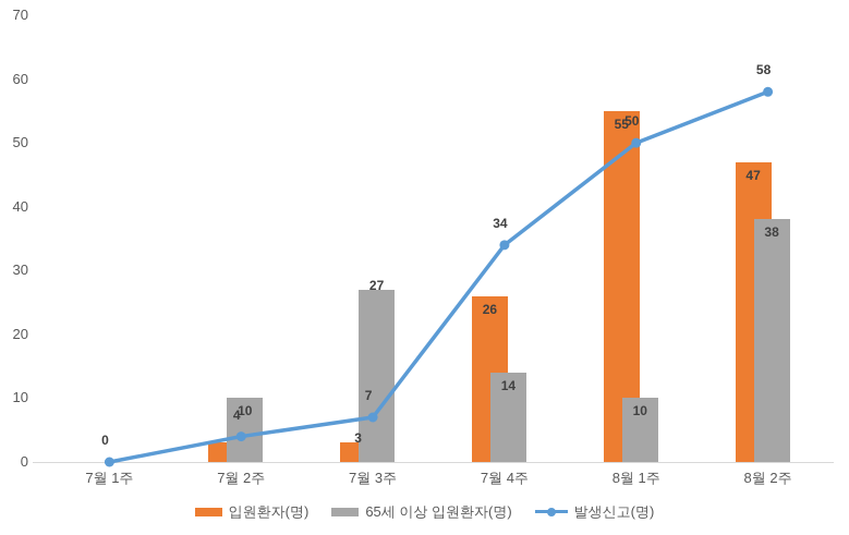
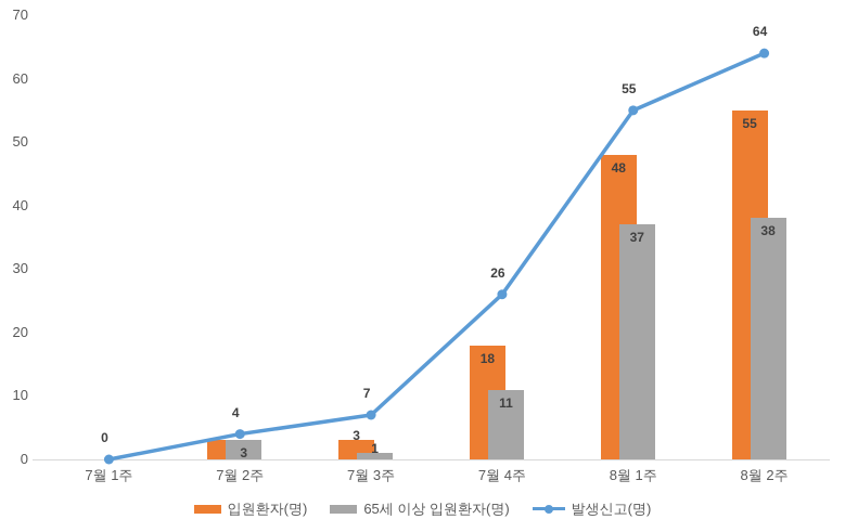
65세 이상 입원환자(명)/7월 2주: 10 -> 3
65세 이상 입원환자(명)/7월 3주: 27 -> 1
입원환자(명)/7월 4주: 26 -> 18
65세 이상 입원환자(명)/7월 4주: 14 -> 11
발생신고(명)/7월 4주: 34 -> 26
입원환자(명)/8월 1주: 55 -> 48
65세 이상 입원환자(명)/8월 1주: 10 -> 37
발생신고(명)/8월 1주: 50 -> 55
입원환자(명)/8월 2주: 47 -> 55
발생신고(명)/8월 2주: 58 -> 64
